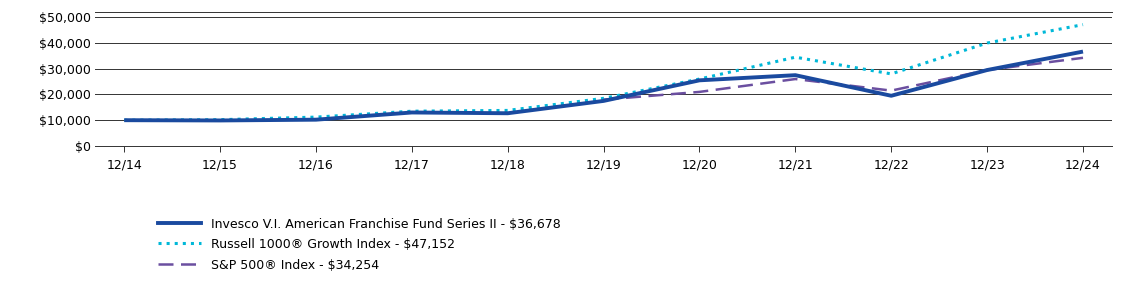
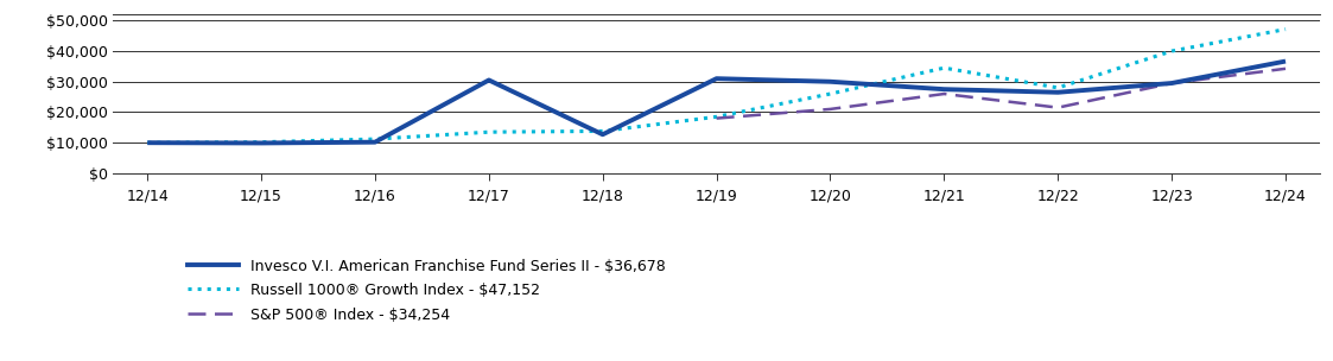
Invesco V.I. American Franchise Fund Series II - $36,678/12/17: $13,000 -> $30,500
Invesco V.I. American Franchise Fund Series II - $36,678/12/19: $17,500 -> $31,000
Invesco V.I. American Franchise Fund Series II - $36,678/12/20: $25,500 -> $30,000
Invesco V.I. American Franchise Fund Series II - $36,678/12/22: $19,500 -> $26,500
